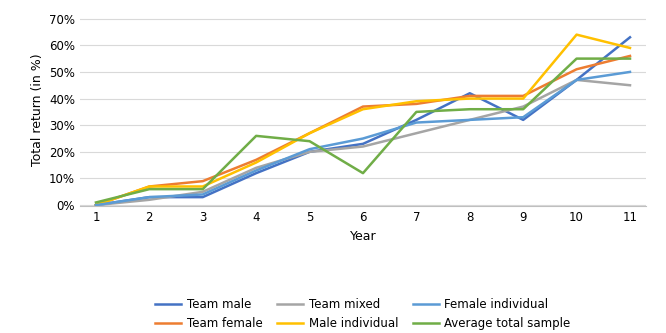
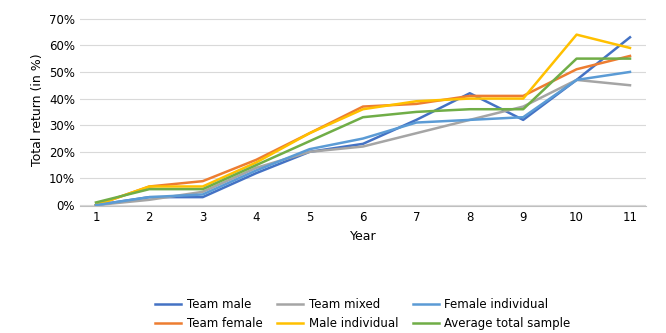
Average total sample/4: 26% -> 15%
Average total sample/6: 12% -> 33%
